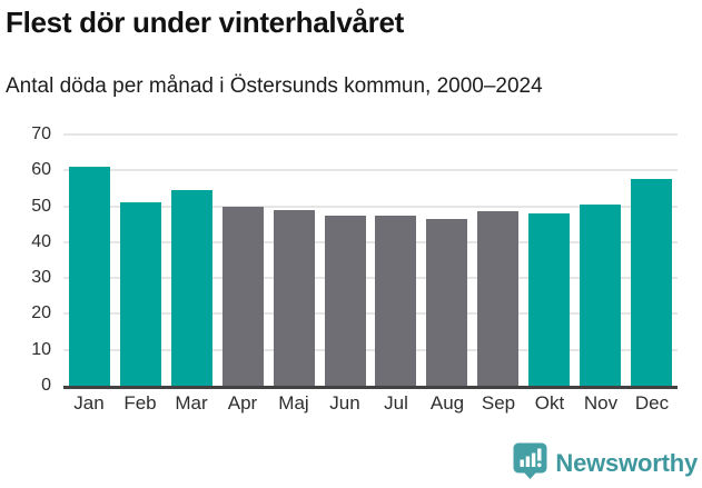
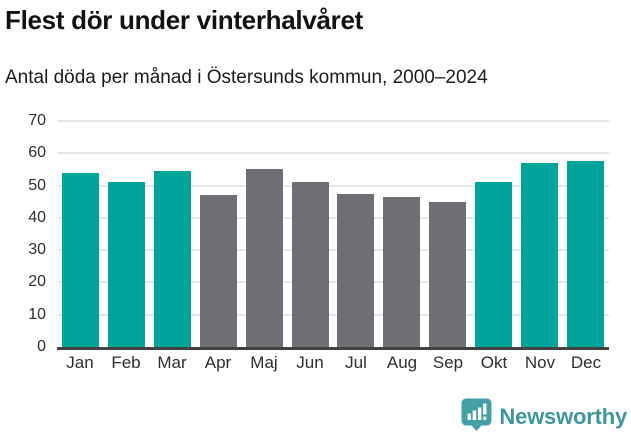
Jan: 61 -> 54
Apr: 50 -> 47
Maj: 49 -> 55
Jun: 48 -> 51
Sep: 48 -> 45
Okt: 48 -> 51
Nov: 50 -> 57
